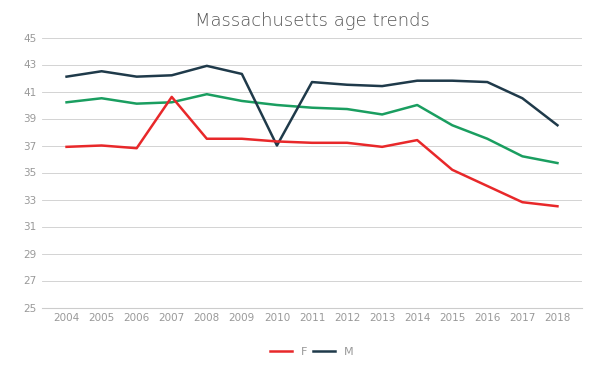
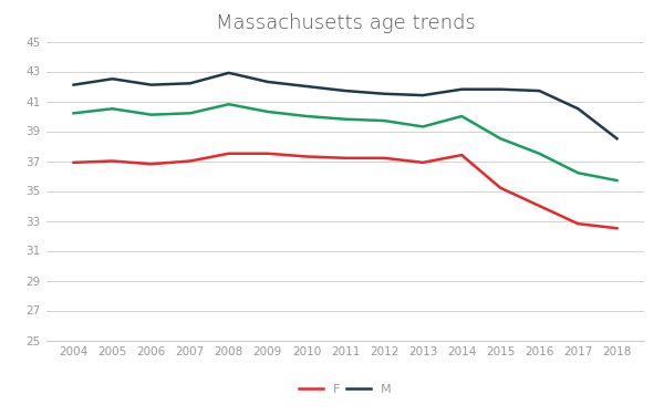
F/2007: 40.6 -> 37.0
M/2010: 37.0 -> 42.0
